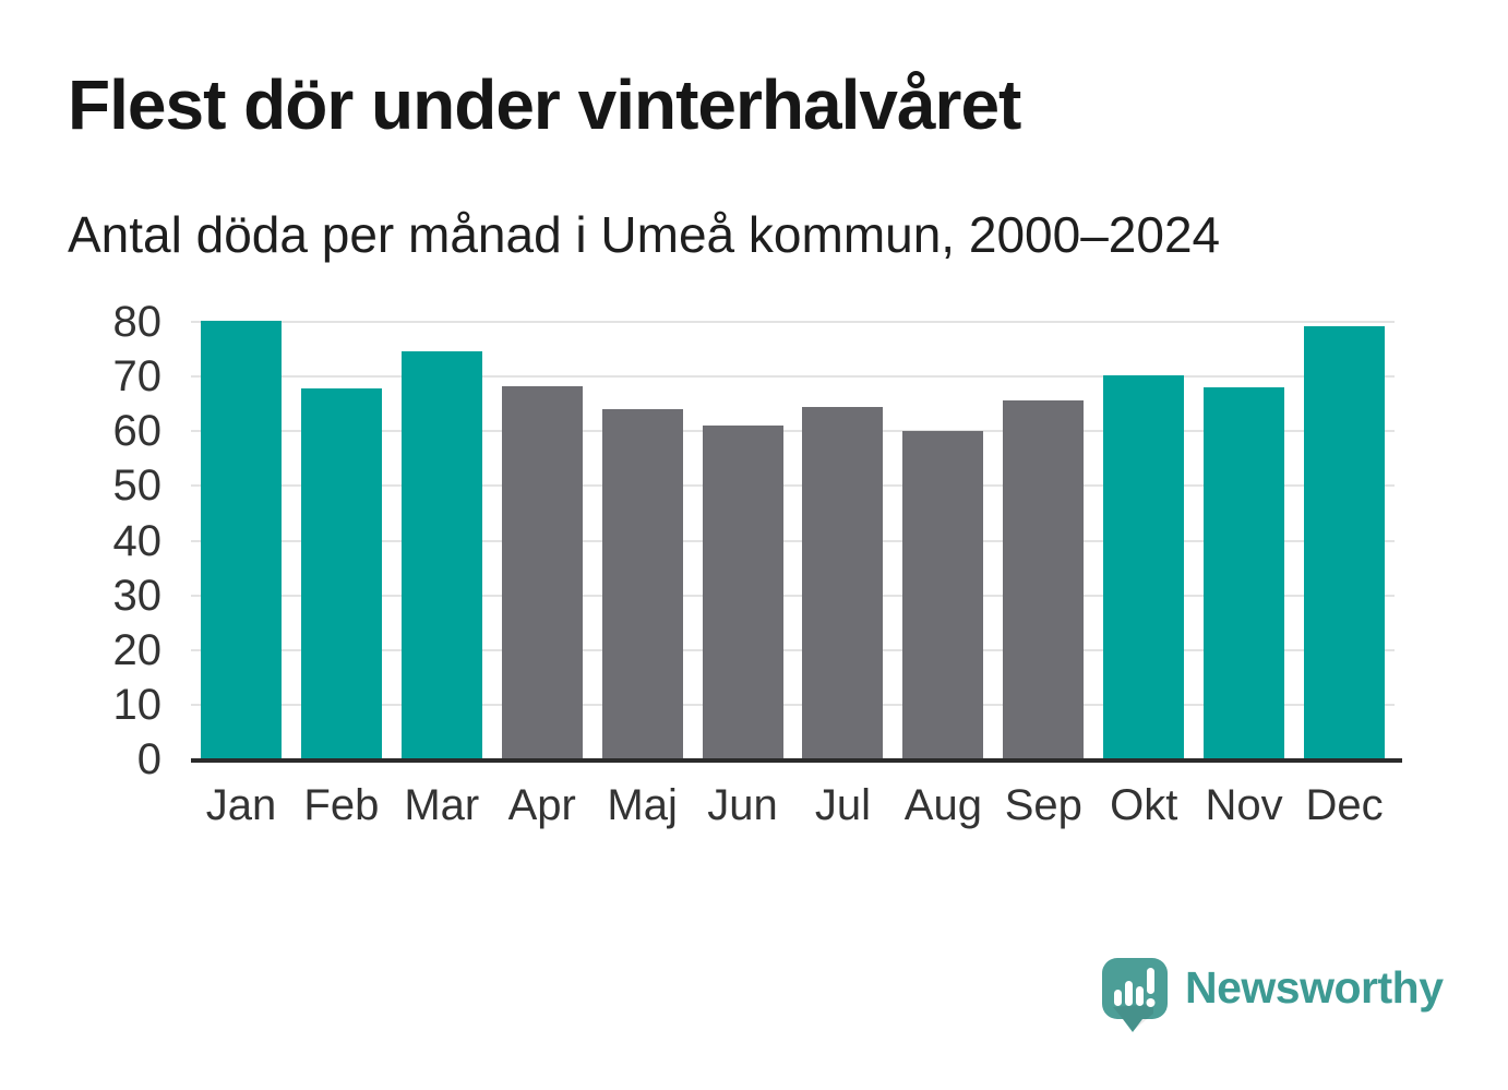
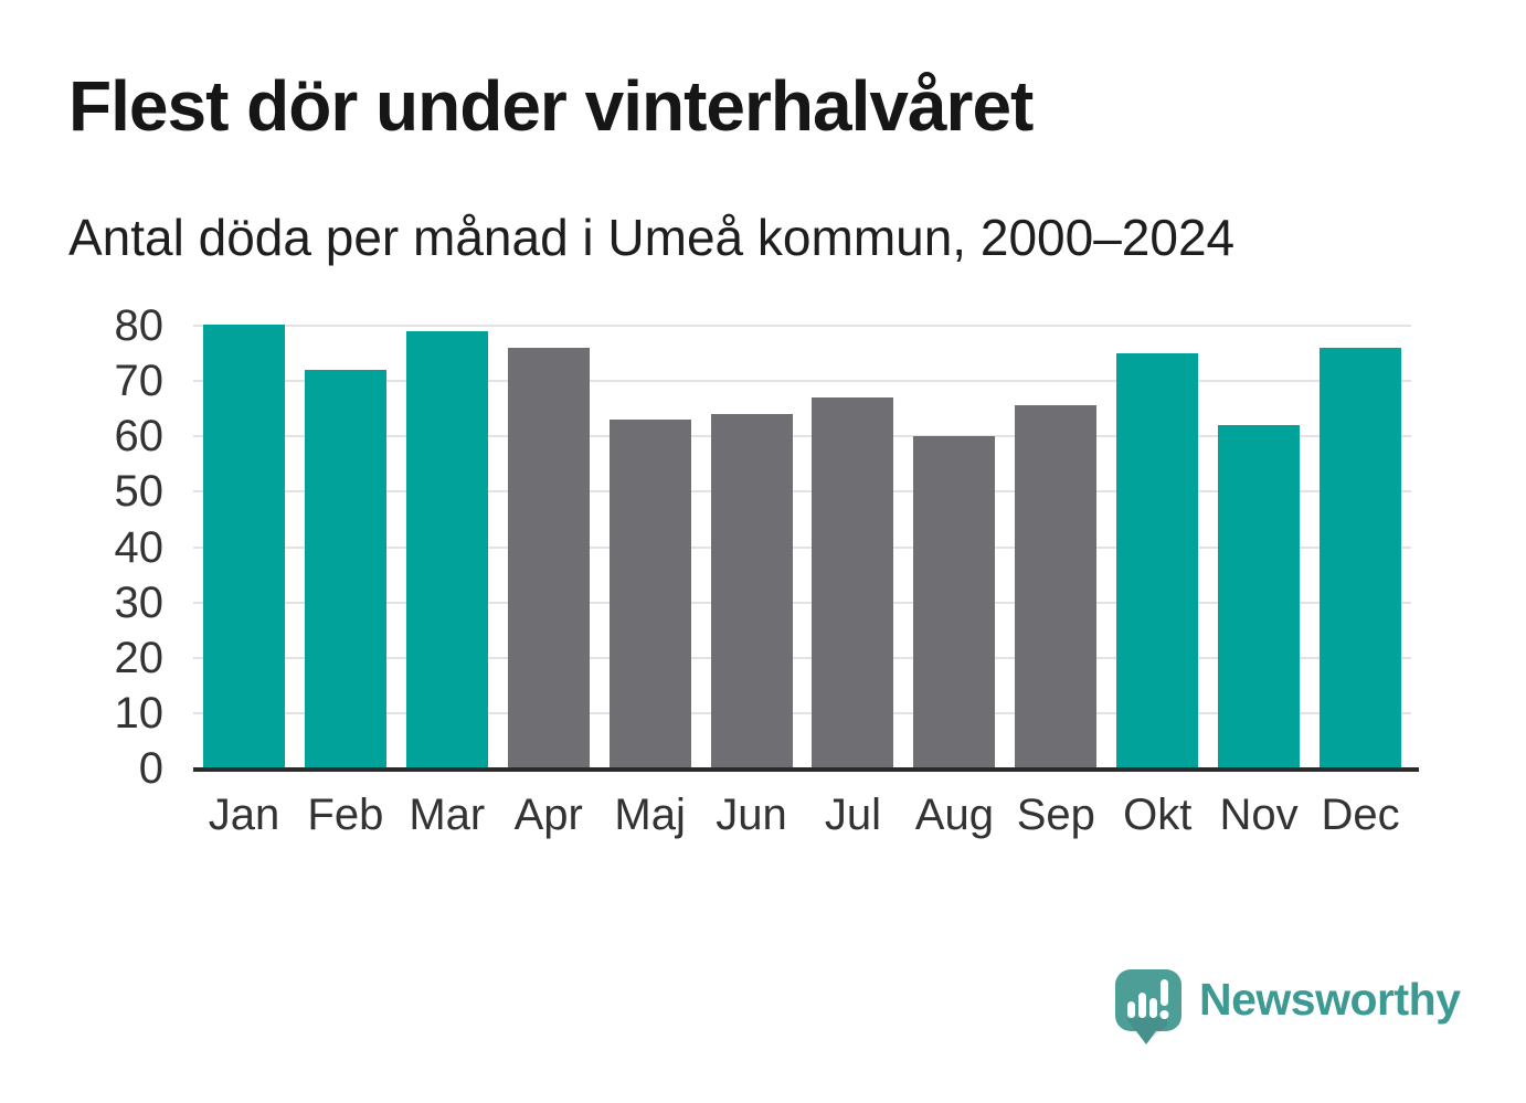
Feb: 68 -> 72
Mar: 75 -> 79
Apr: 68 -> 76
Maj: 64 -> 63
Jun: 61 -> 64
Jul: 64 -> 67
Okt: 70 -> 75
Nov: 68 -> 62
Dec: 79 -> 76
